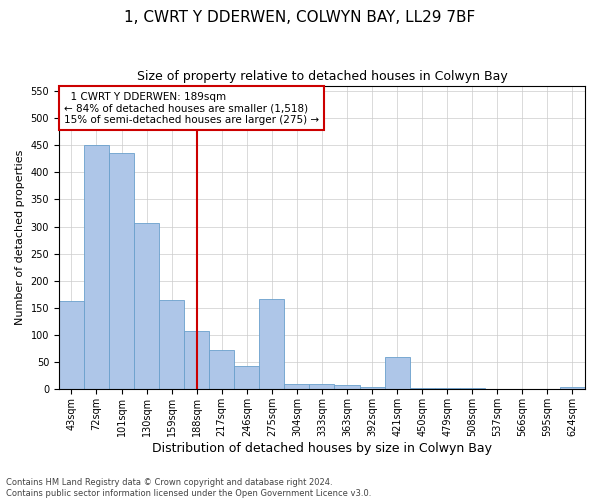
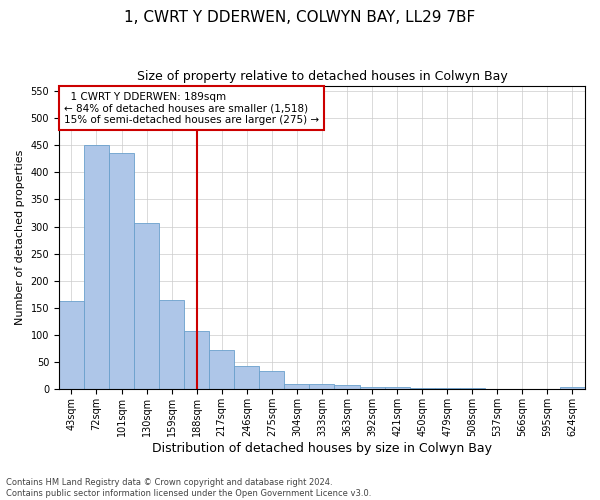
275sqm: 166 -> 33
421sqm: 60 -> 4
